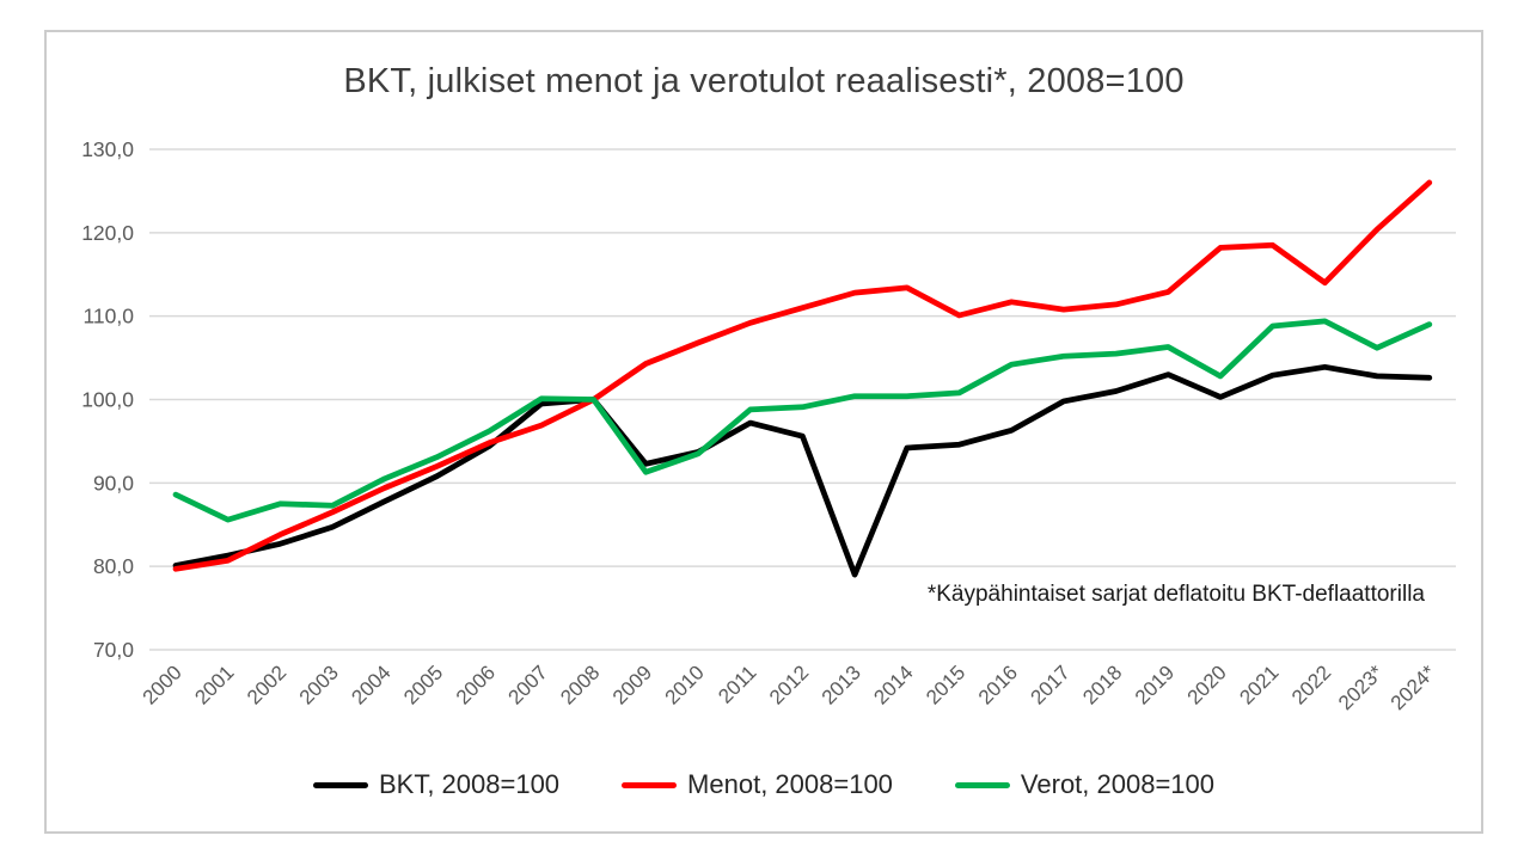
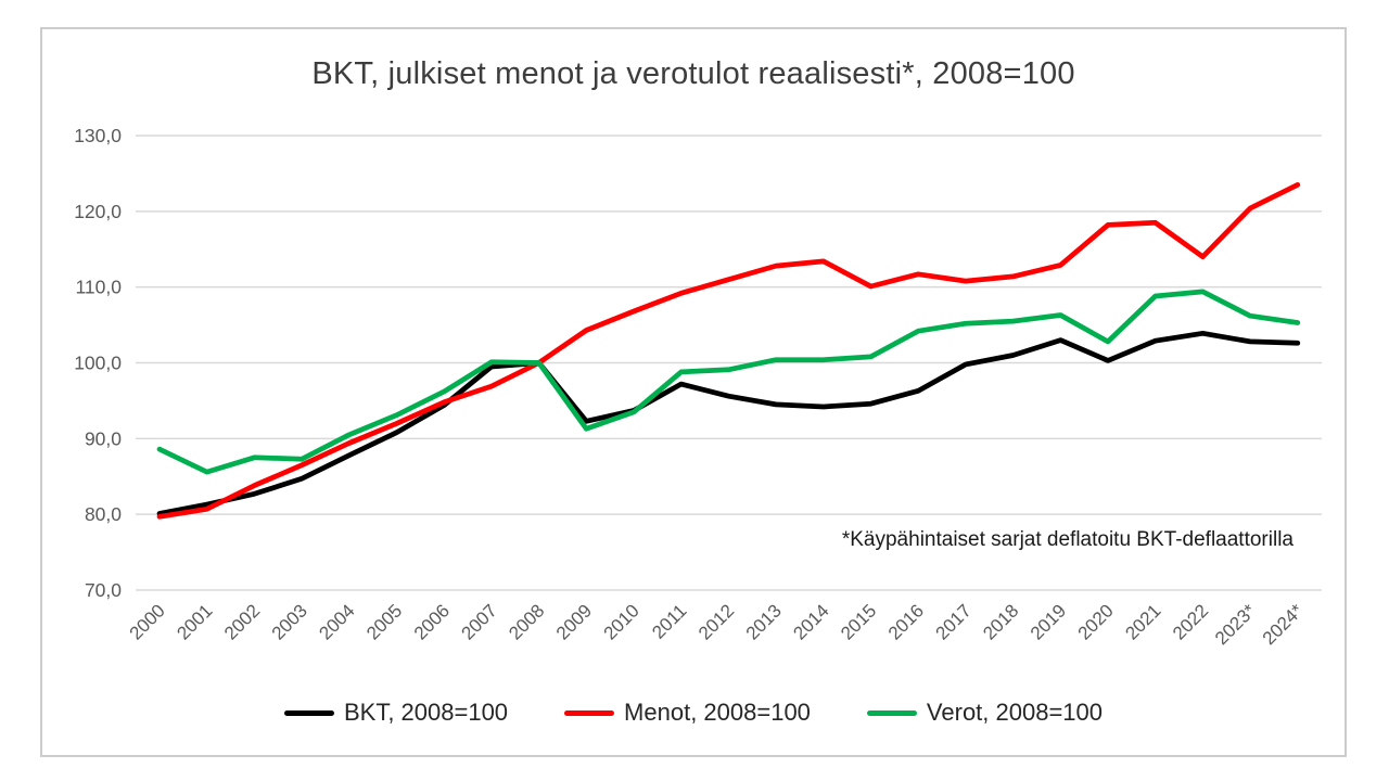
BKT, 2008=100/2013: 79 -> 94
Menot, 2008=100/2024*: 126 -> 124
Verot, 2008=100/2024*: 109 -> 105
